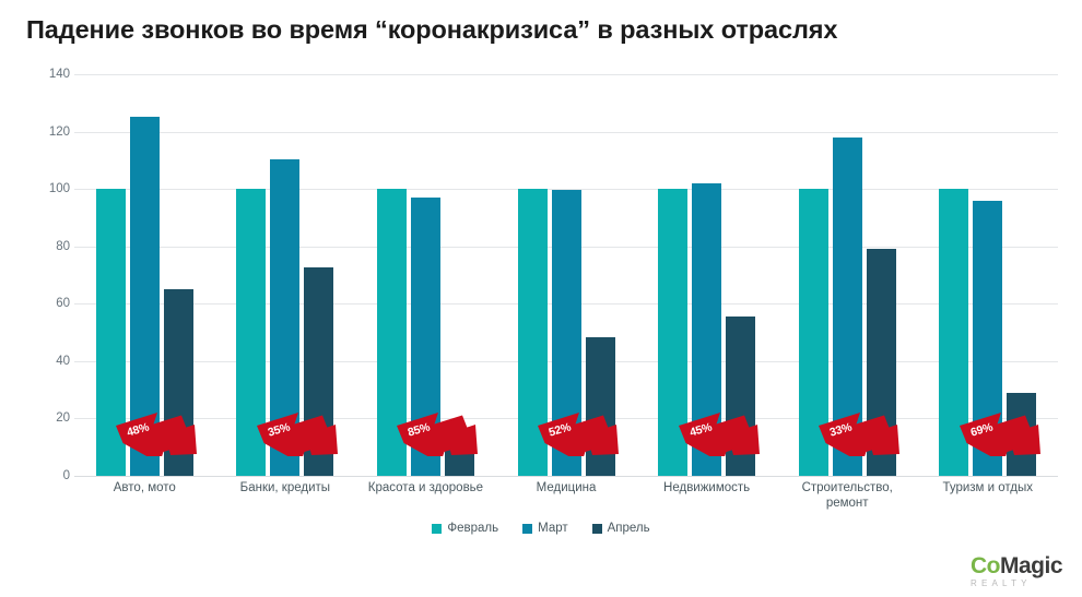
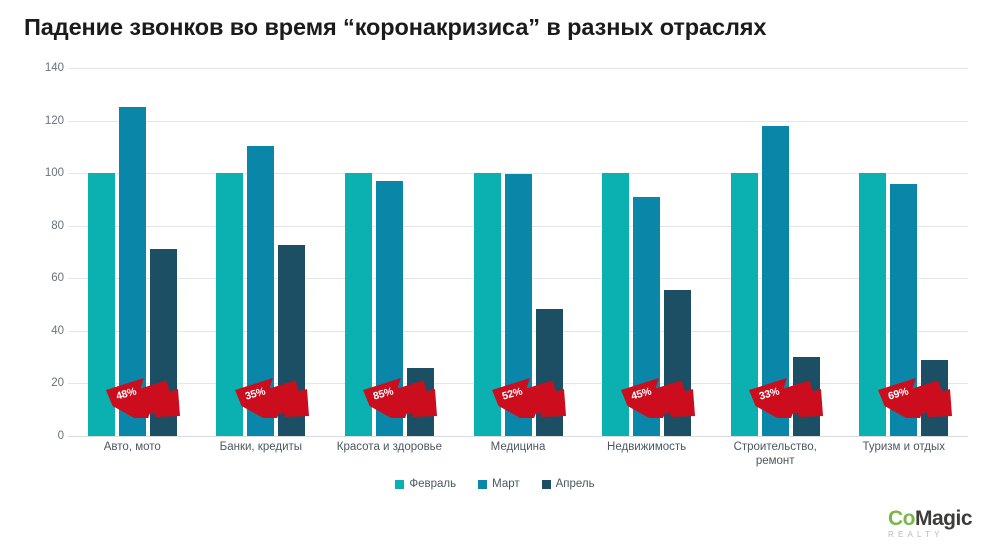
Апрель/Авто, мото: 65 -> 71
Апрель/Красота и здоровье: 14 -> 26
Март/Недвижимость: 102 -> 91
Апрель/Строительство, ремонт: 79 -> 30
